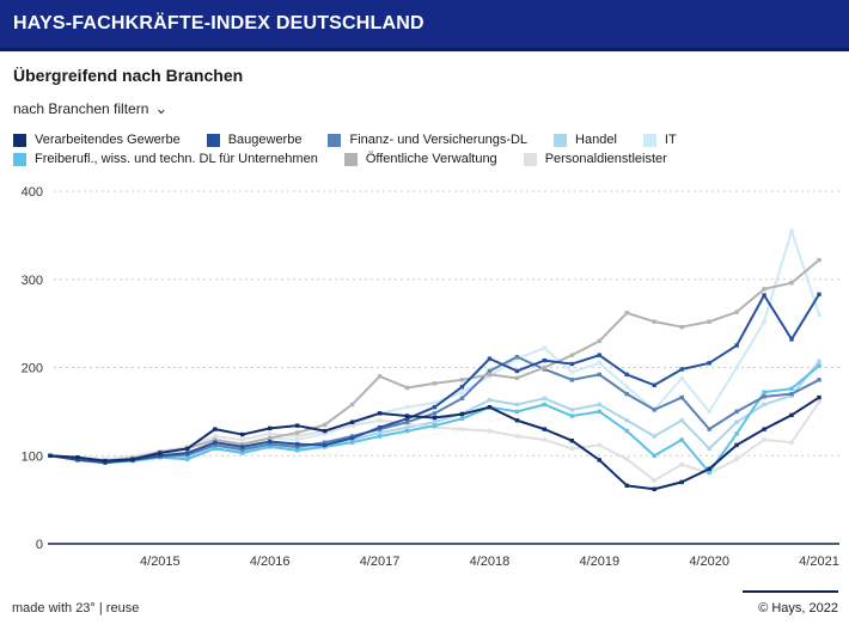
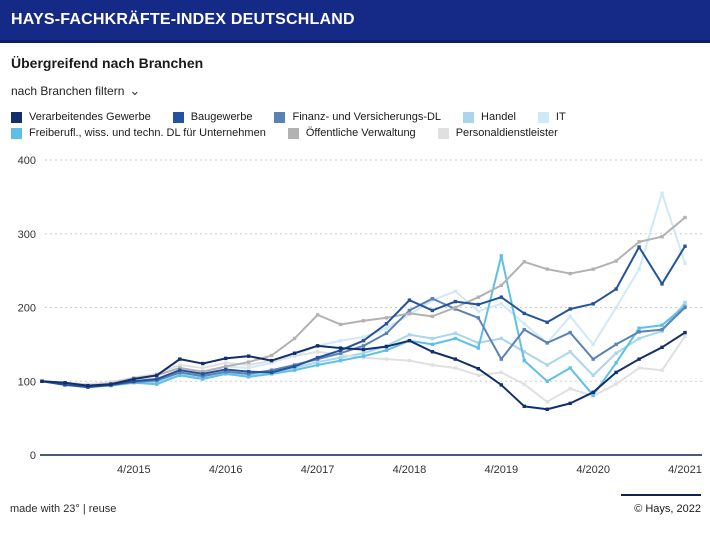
Finanz- und Versicherungs-DL/4/2019: 190 -> 130
Freiberufl., wiss. und techn. DL für Unternehmen/4/2019: 150 -> 270
Finanz- und Versicherungs-DL/4/2021: 190 -> 200
